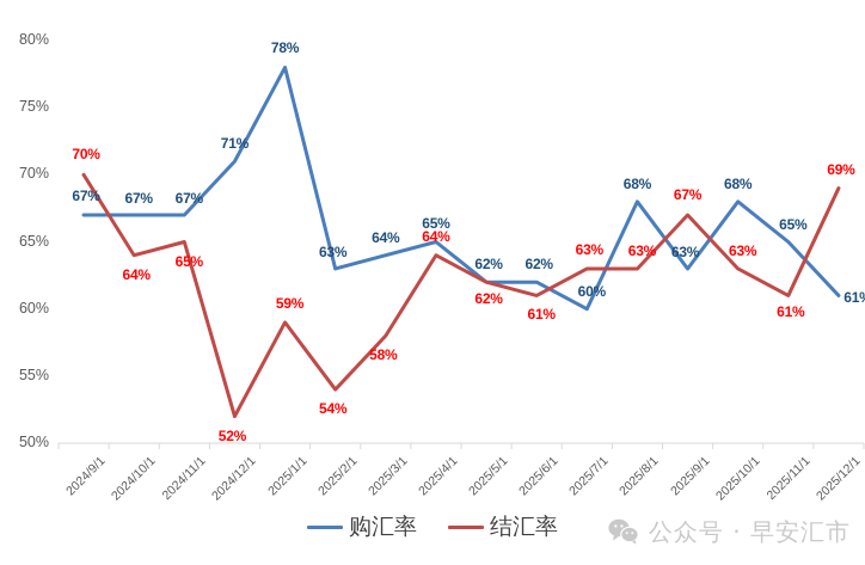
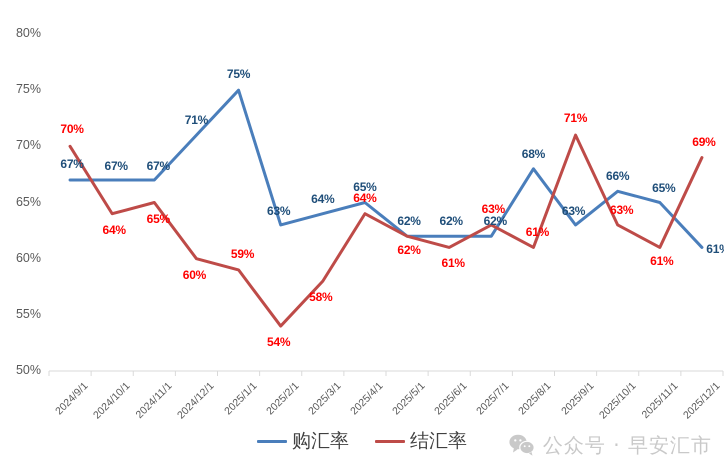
结汇率/2024/12/1: 52% -> 60%
购汇率/2025/1/1: 78% -> 75%
购汇率/2025/7/1: 60% -> 62%
结汇率/2025/8/1: 63% -> 61%
结汇率/2025/9/1: 67% -> 71%
购汇率/2025/10/1: 68% -> 66%
